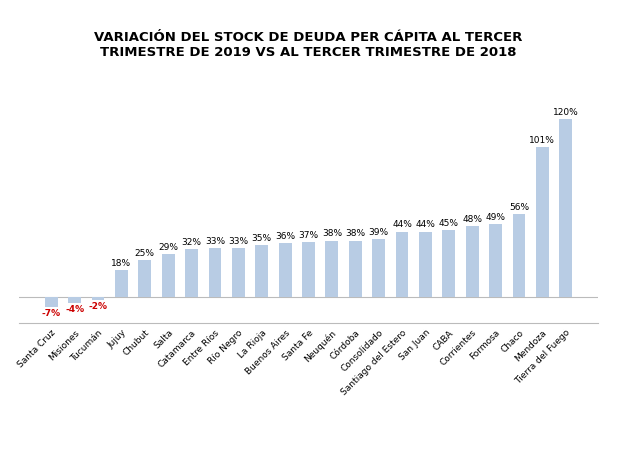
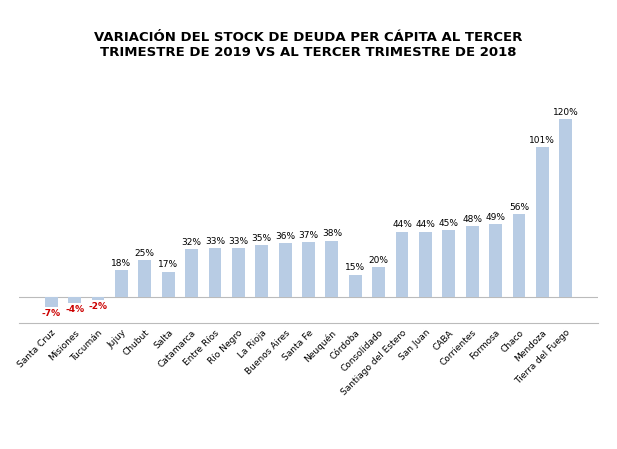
Salta: 29% -> 17%
Córdoba: 38% -> 15%
Consolidado: 39% -> 20%
